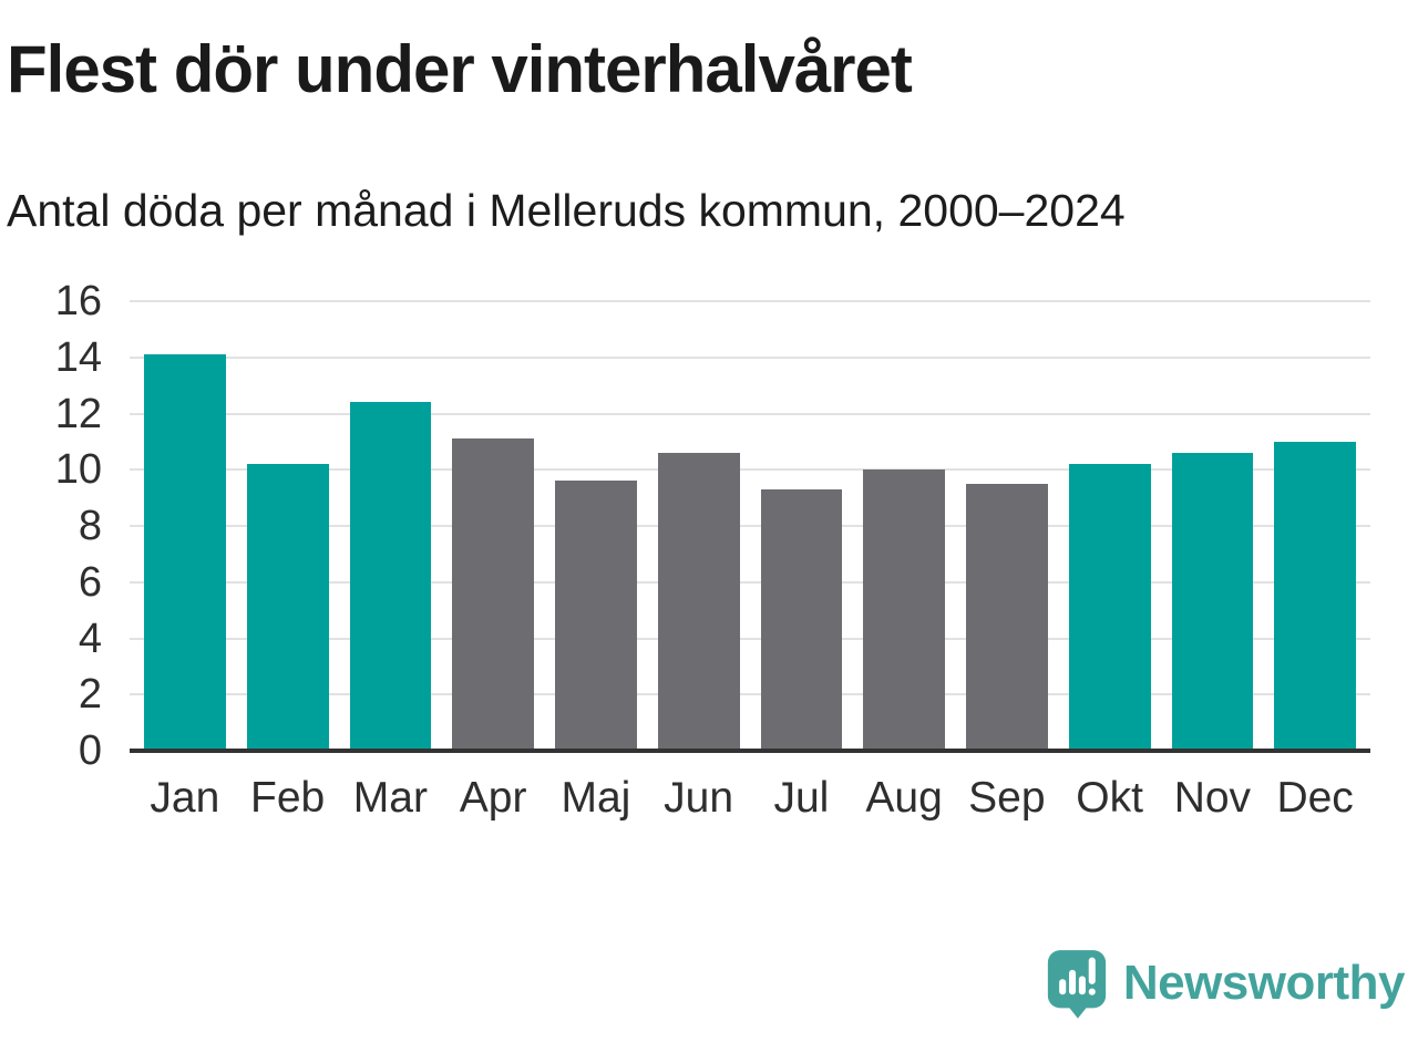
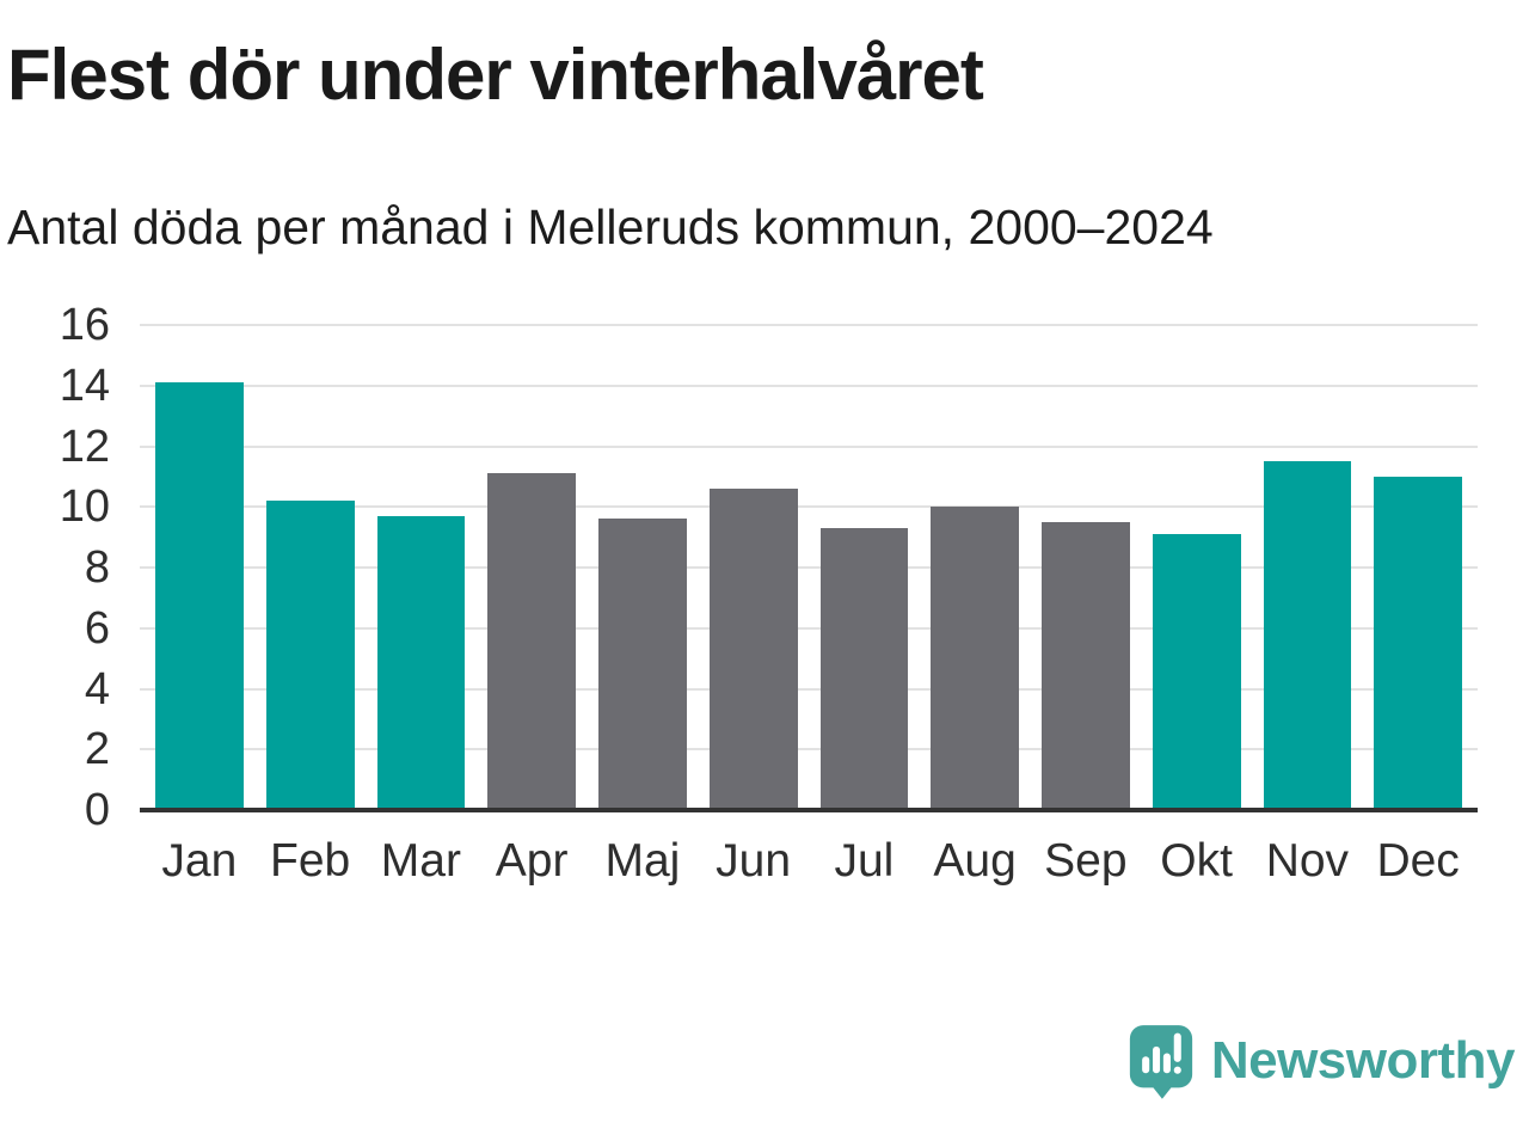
Mar: 12.4 -> 9.7
Okt: 10.2 -> 9.1
Nov: 10.6 -> 11.5
